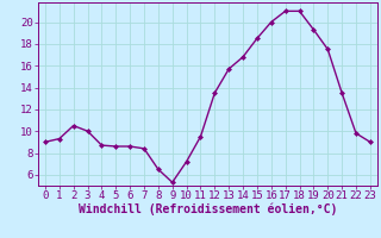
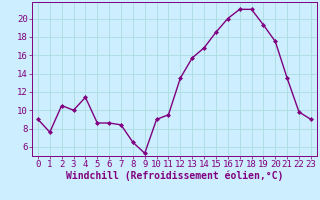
1: 9.3 -> 7.6
4: 8.7 -> 11.4
10: 7.2 -> 9.0
